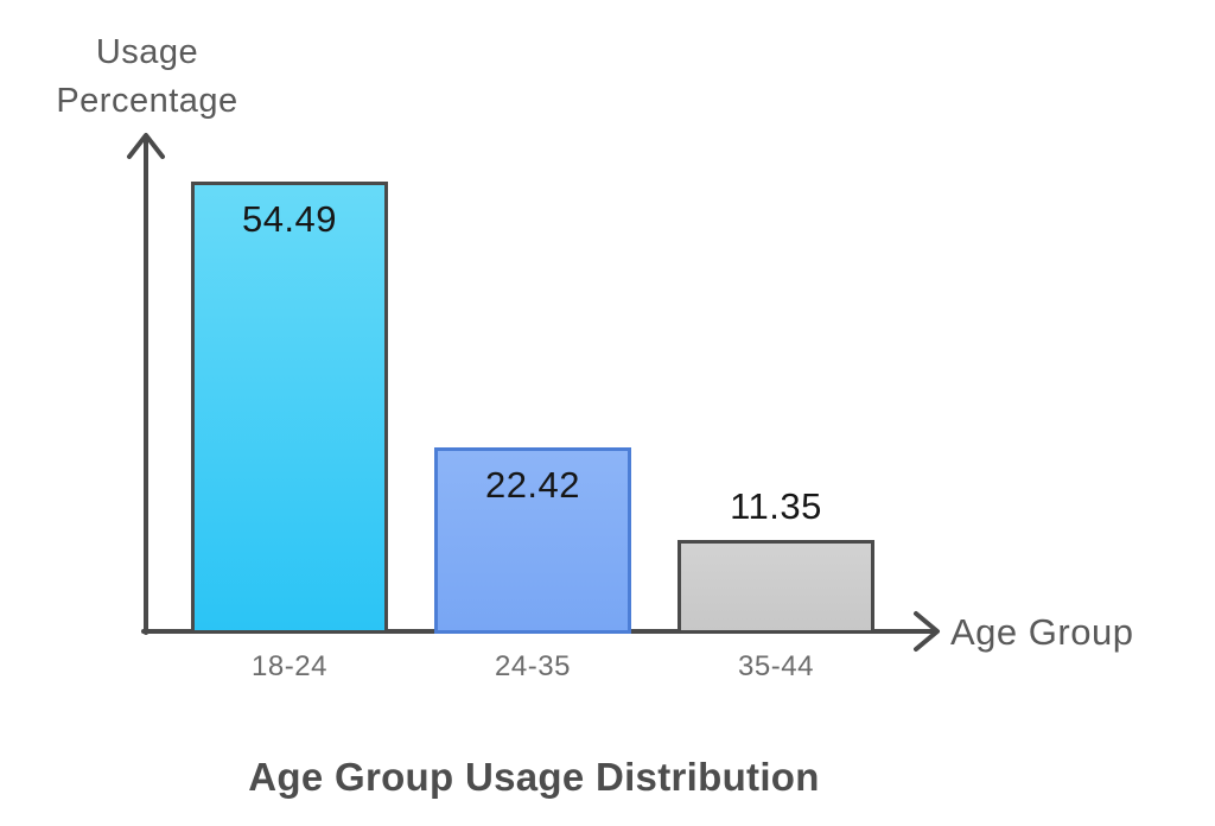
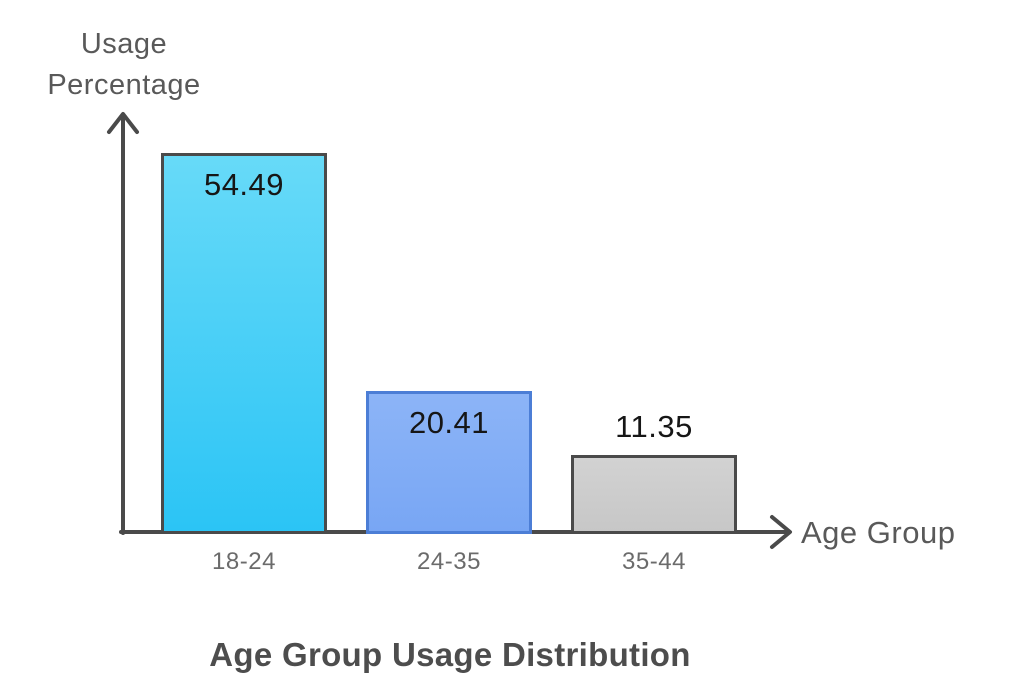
24-35: 22.42 -> 20.41
